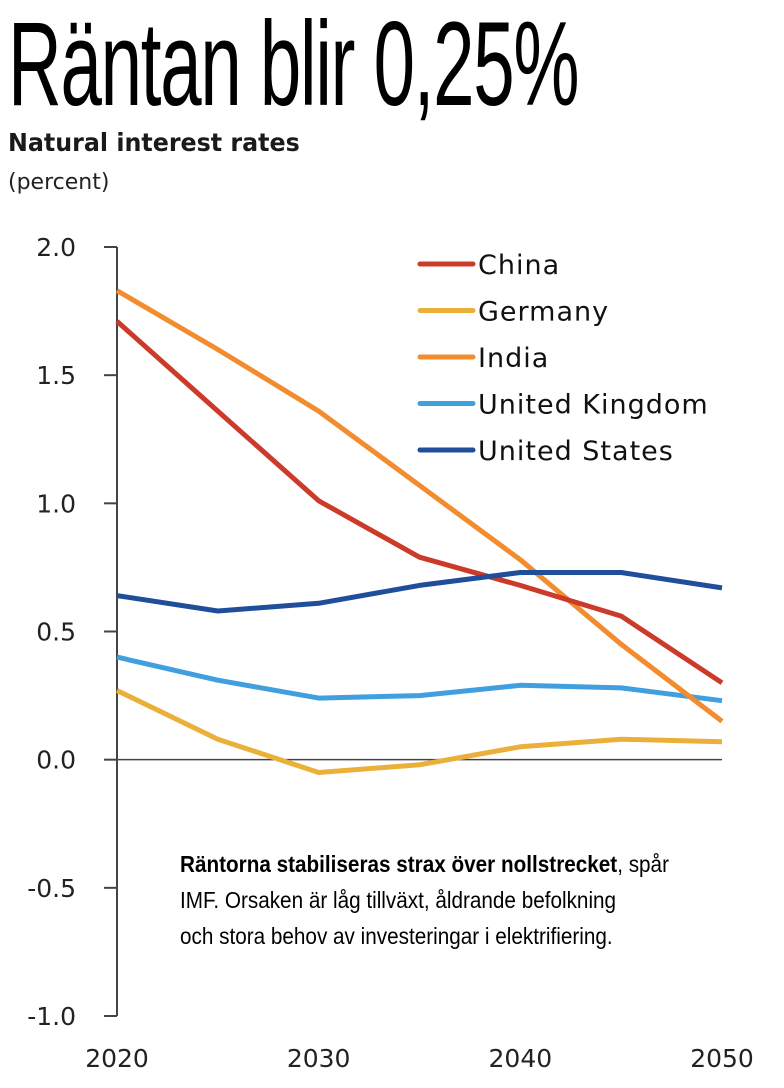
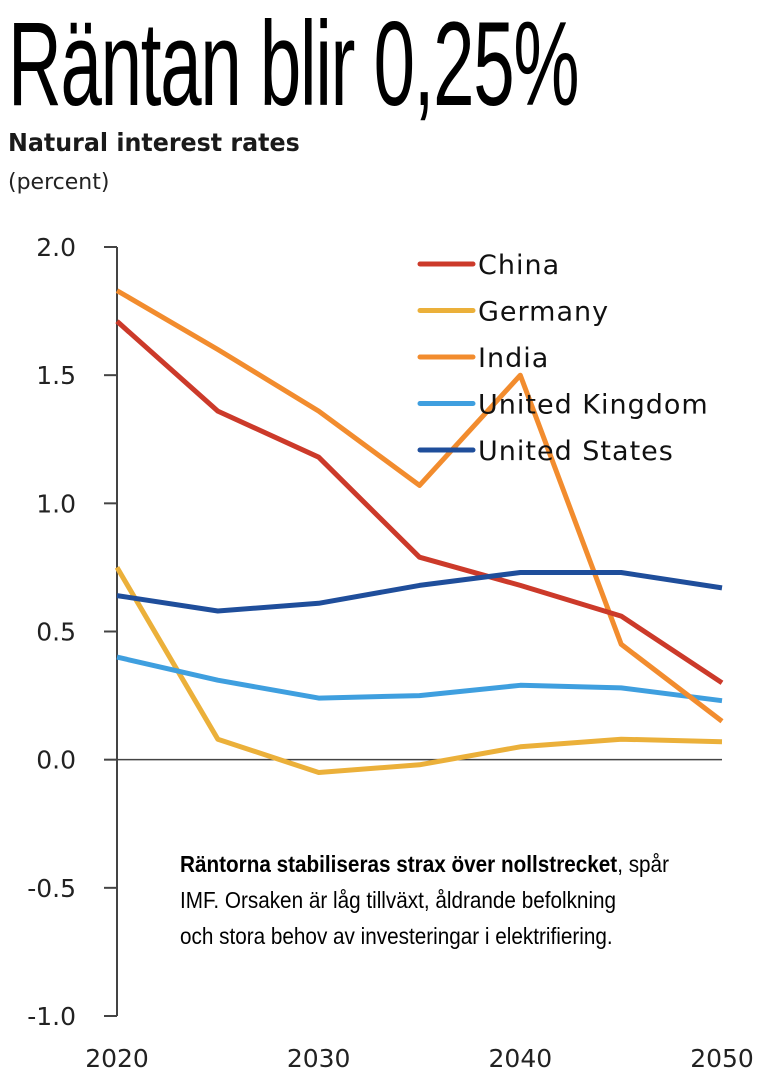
Germany/2020: 0.27 -> 0.75
China/2030: 1.01 -> 1.18
India/2040: 0.78 -> 1.50
